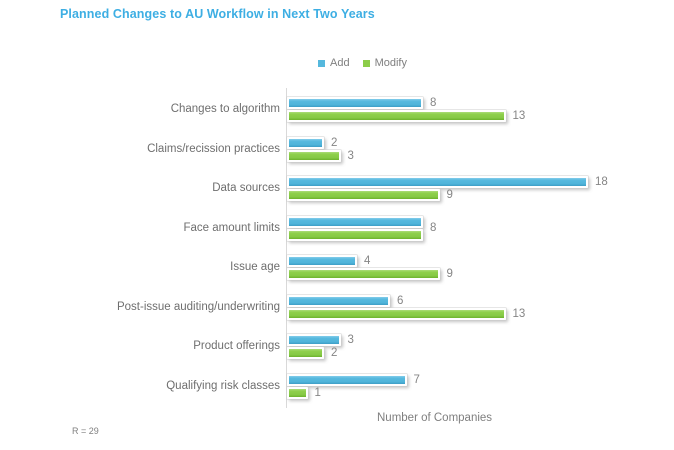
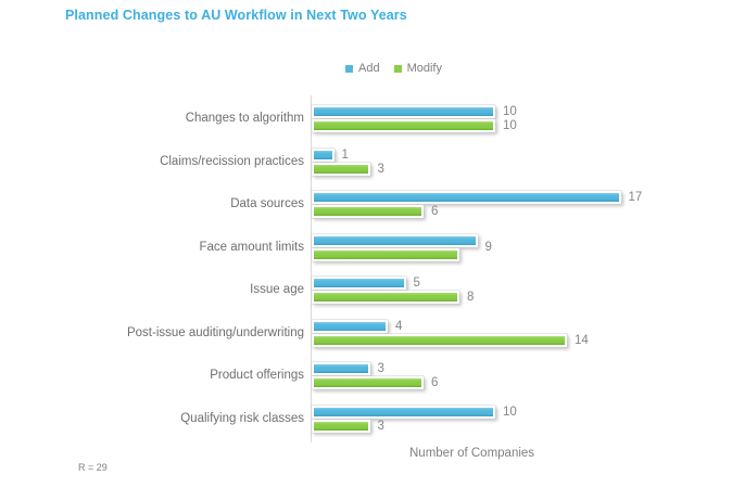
Add/Changes to algorithm: 8 -> 10
Modify/Changes to algorithm: 13 -> 10
Add/Claims/recission practices: 2 -> 1
Add/Data sources: 18 -> 17
Modify/Data sources: 9 -> 6
Add/Face amount limits: 8 -> 9
Add/Issue age: 4 -> 5
Modify/Issue age: 9 -> 8
Add/Post-issue auditing/underwriting: 6 -> 4
Modify/Post-issue auditing/underwriting: 13 -> 14
Modify/Product offerings: 2 -> 6
Add/Qualifying risk classes: 7 -> 10
Modify/Qualifying risk classes: 1 -> 3
